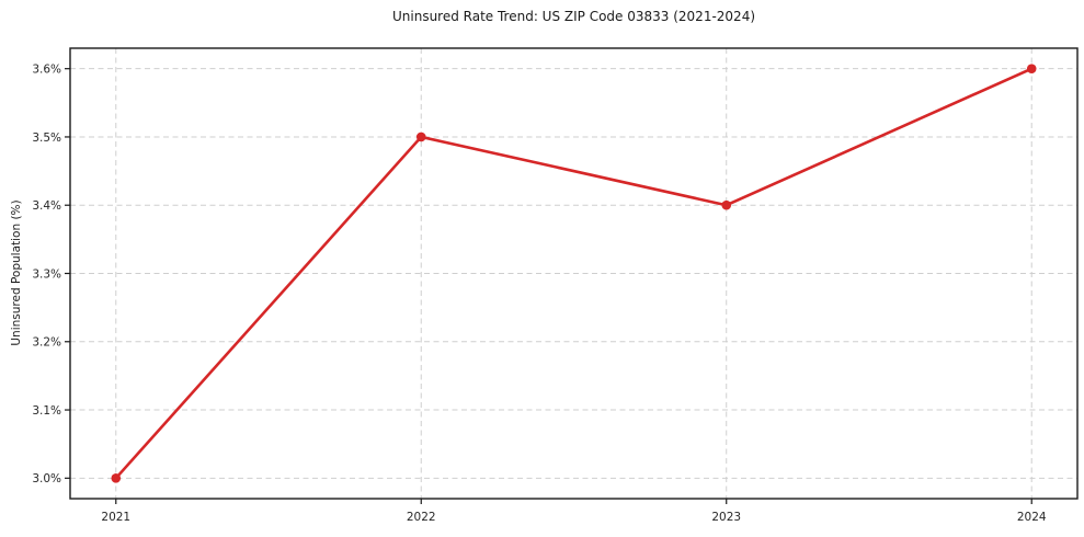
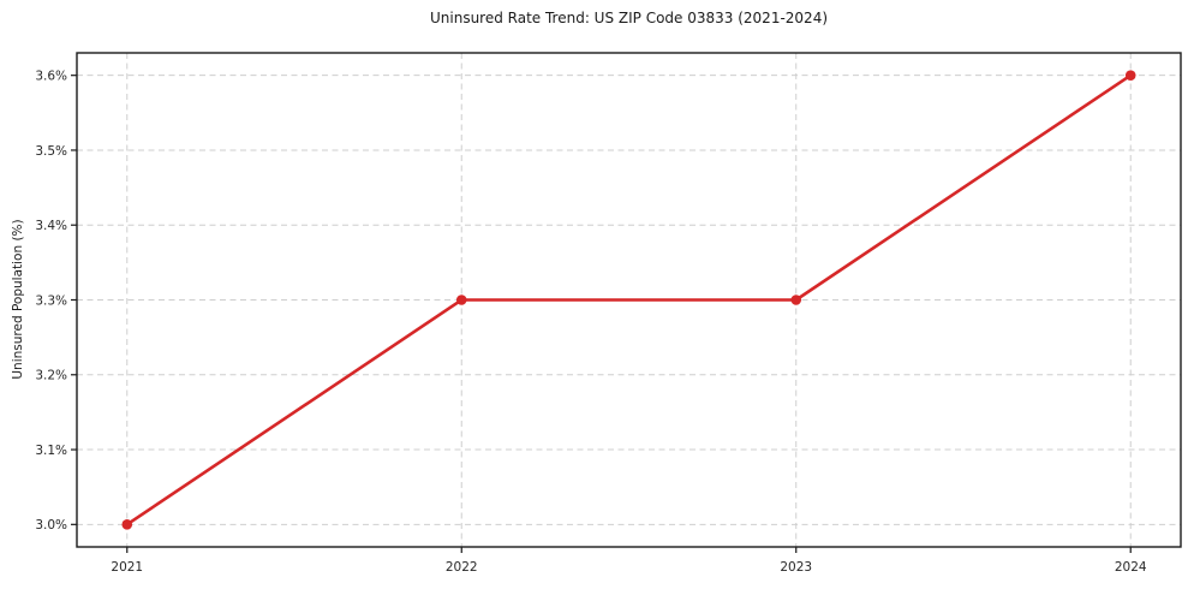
2022: 3.5% -> 3.3%
2023: 3.4% -> 3.3%
